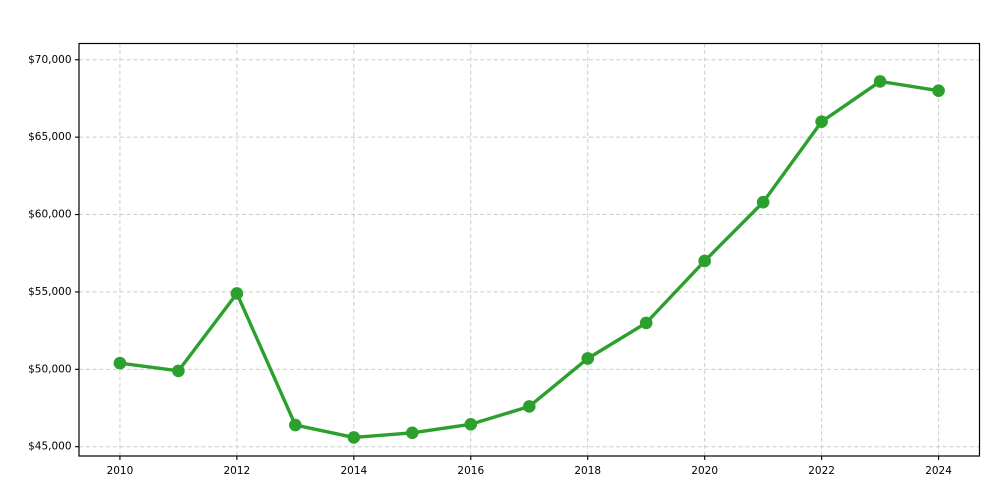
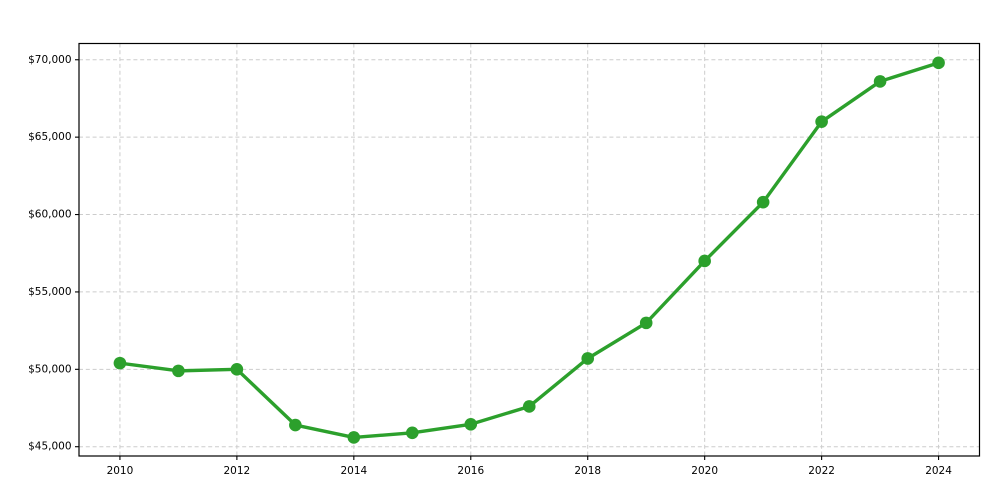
2012: $54900 -> $50000
2024: $68000 -> $69800
